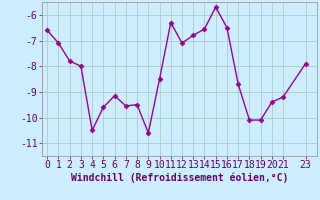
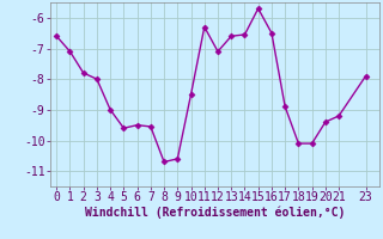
4: -10.50 -> -9.00
6: -9.15 -> -9.50
8: -9.50 -> -10.70
13: -6.80 -> -6.60
17: -8.70 -> -8.90
